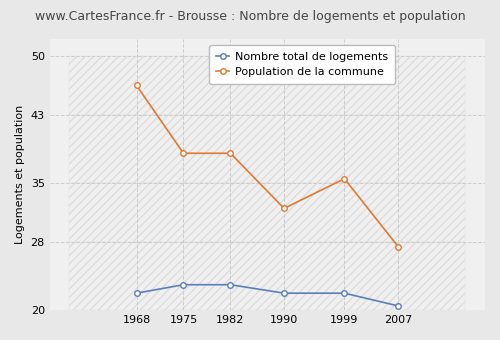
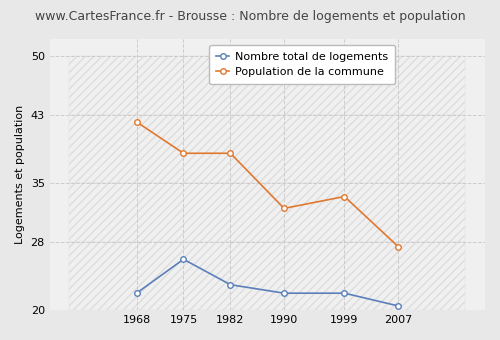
Population de la commune/1968: 46.5 -> 42.2
Nombre total de logements/1975: 23.0 -> 26.0
Population de la commune/1999: 35.5 -> 33.4
